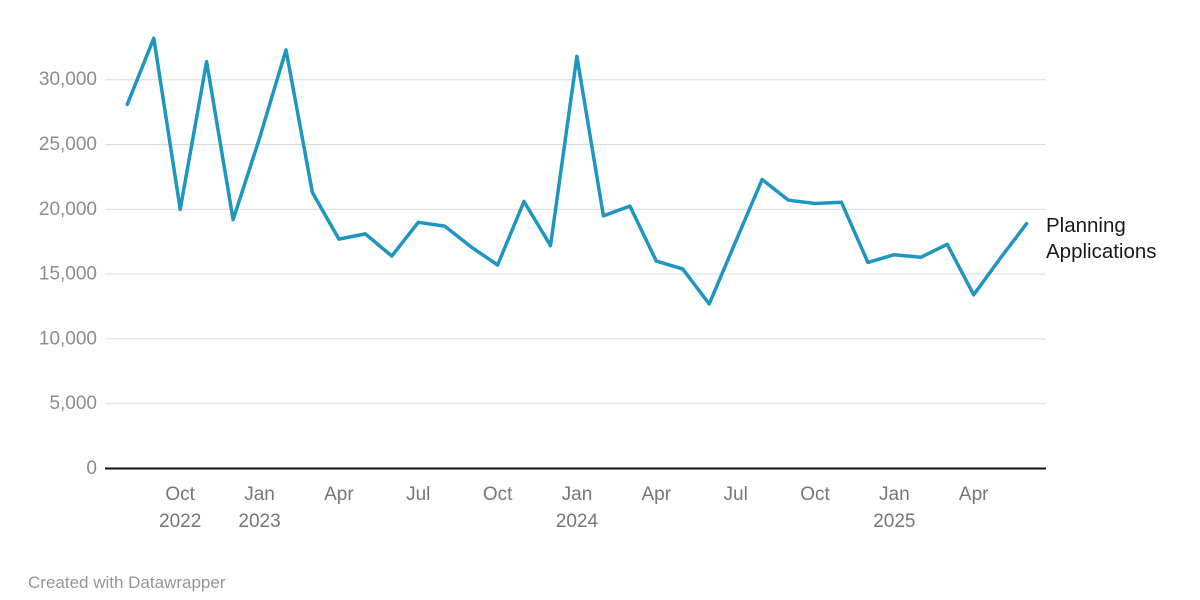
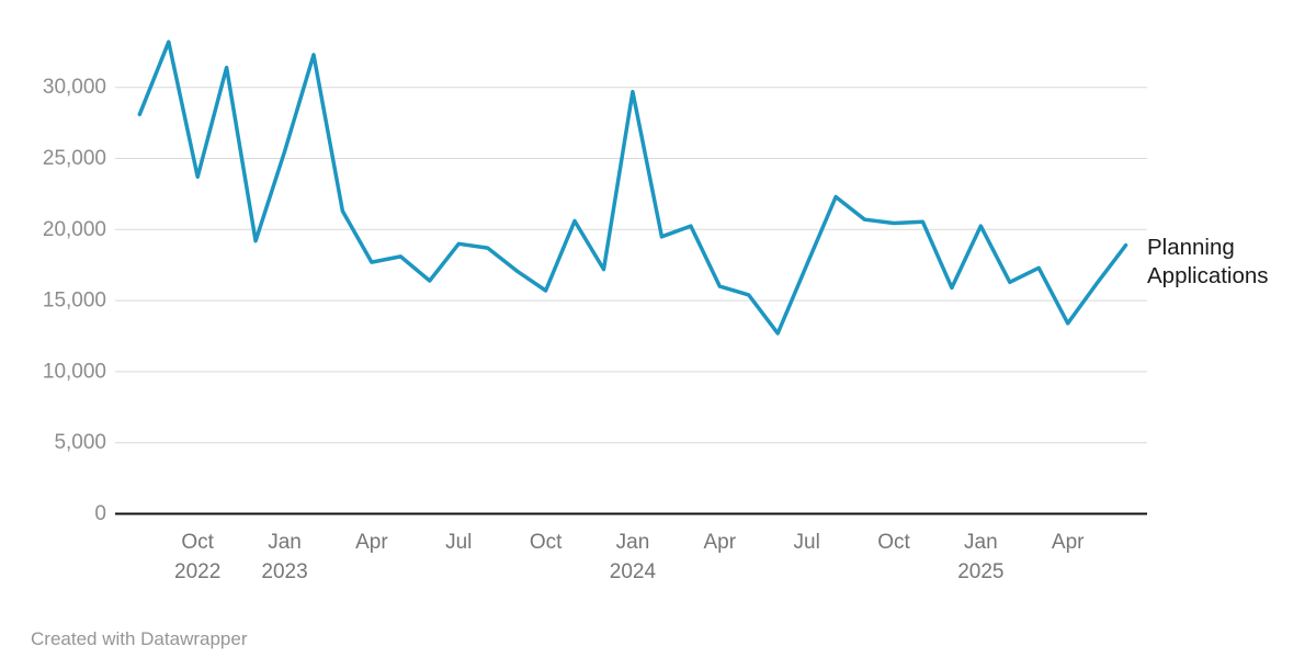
Oct 2022: 20000 -> 23700
Jan 2024: 31800 -> 29700
Jan 2025: 16500 -> 20200
